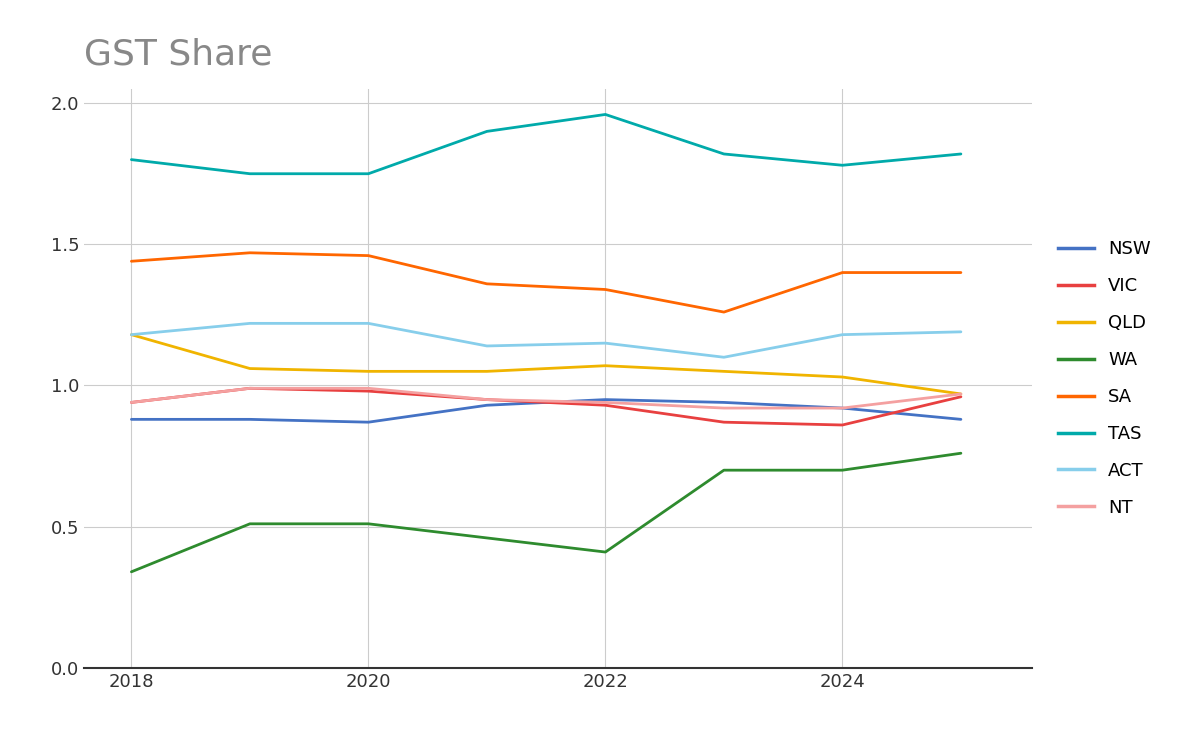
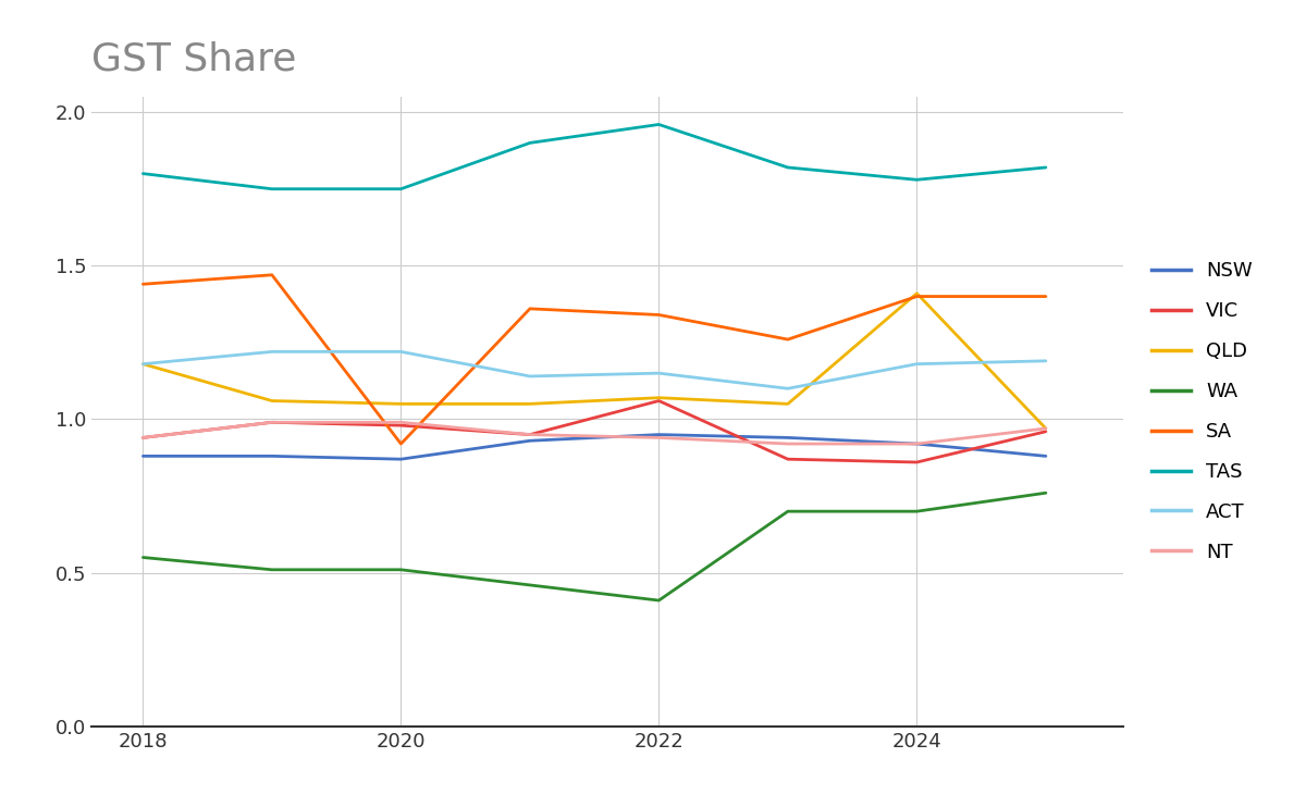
WA/2018: 0.34 -> 0.55
SA/2020: 1.46 -> 0.92
VIC/2022: 0.93 -> 1.06
QLD/2024: 1.03 -> 1.41
